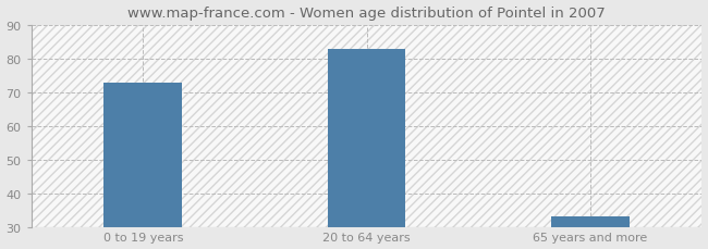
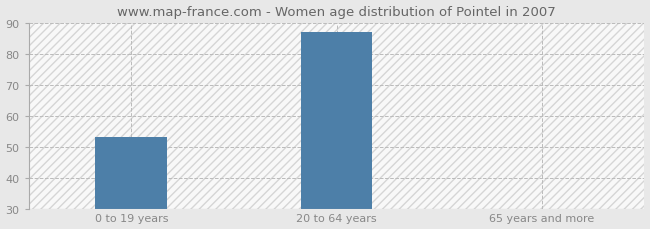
0 to 19 years: 73 -> 53
20 to 64 years: 83 -> 87
65 years and more: 33 -> 30
